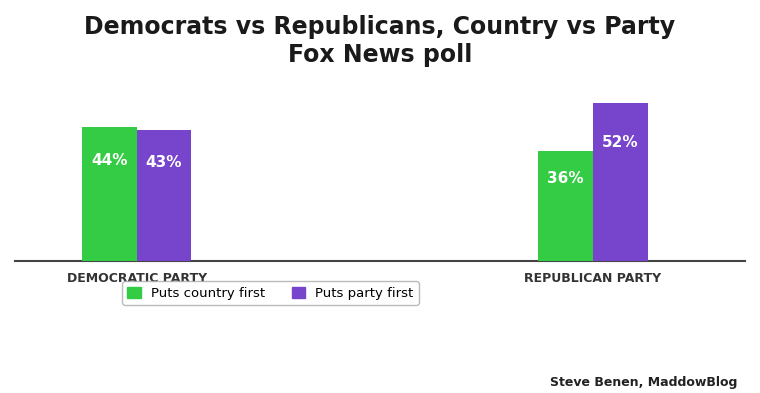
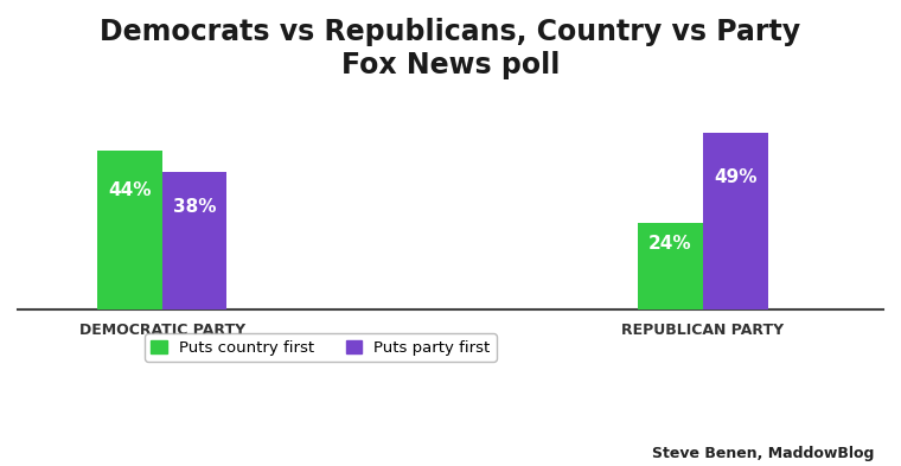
Puts party first/DEMOCRATIC PARTY: 43% -> 38%
Puts country first/REPUBLICAN PARTY: 36% -> 24%
Puts party first/REPUBLICAN PARTY: 52% -> 49%
